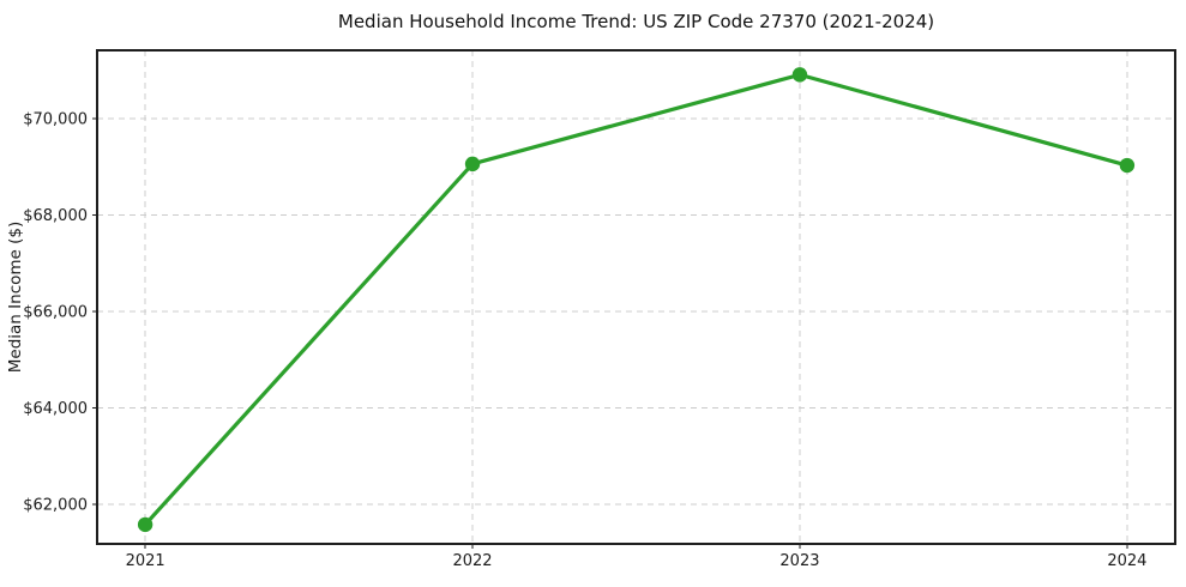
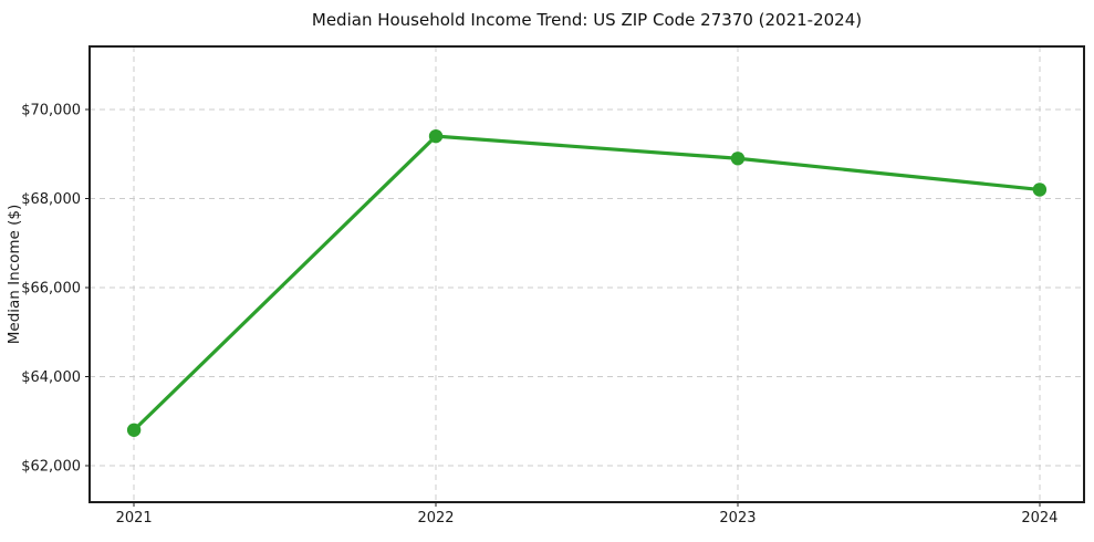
2021: $61600 -> $62800
2022: $69100 -> $69400
2023: $70900 -> $68900
2024: $69000 -> $68200
